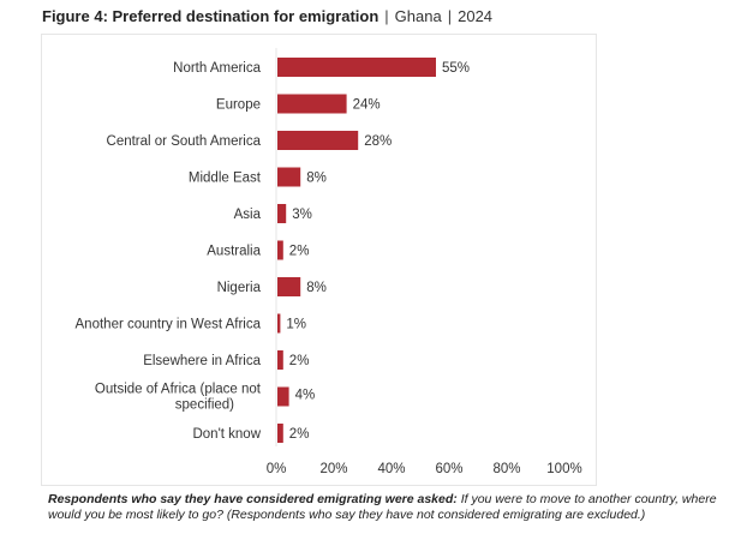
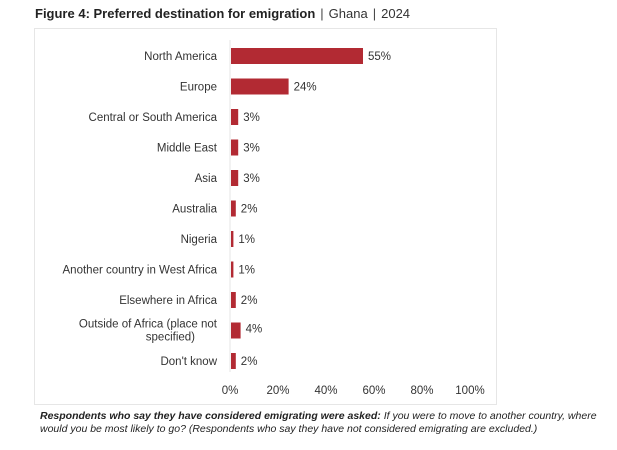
Central or South America: 28% -> 3%
Middle East: 8% -> 3%
Nigeria: 8% -> 1%
